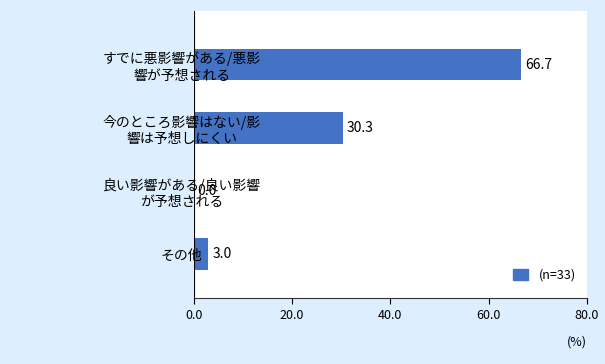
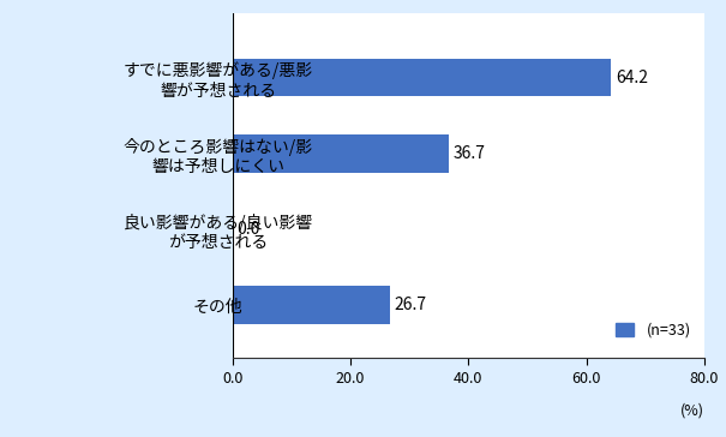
すでに悪影響がある/悪影 響が予想される: 66.7 -> 64.2
今のところ影響はない/影 響は予想しにくい: 30.3 -> 36.7
その他: 3.0 -> 26.7
